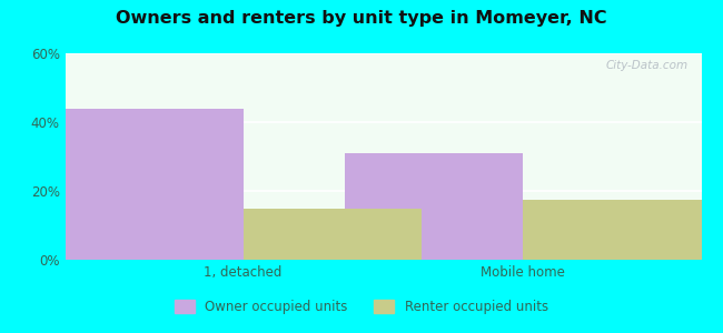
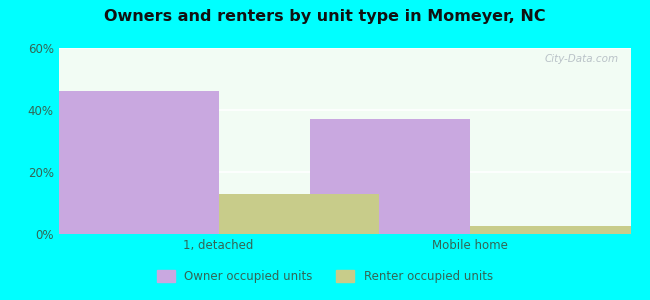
Owner occupied units/1, detached: 44% -> 46%
Renter occupied units/1, detached: 15.0% -> 13.0%
Owner occupied units/Mobile home: 31% -> 37%
Renter occupied units/Mobile home: 17.5% -> 2.5%
